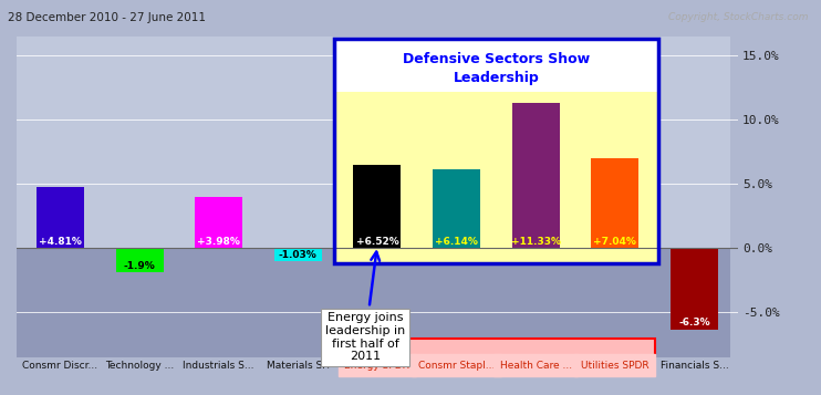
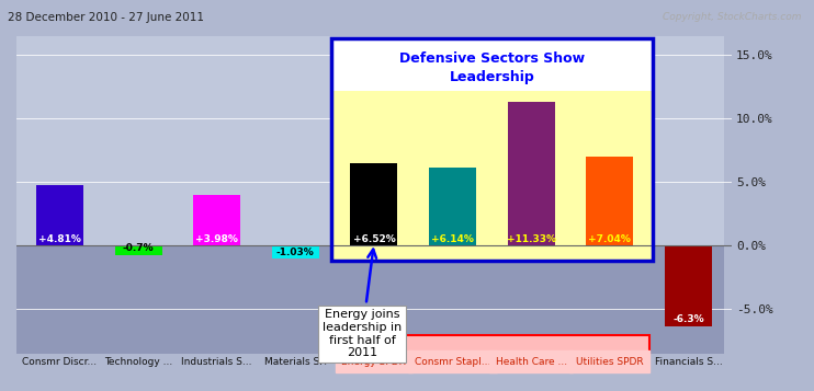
Technology ...: -1.9% -> -0.7%
